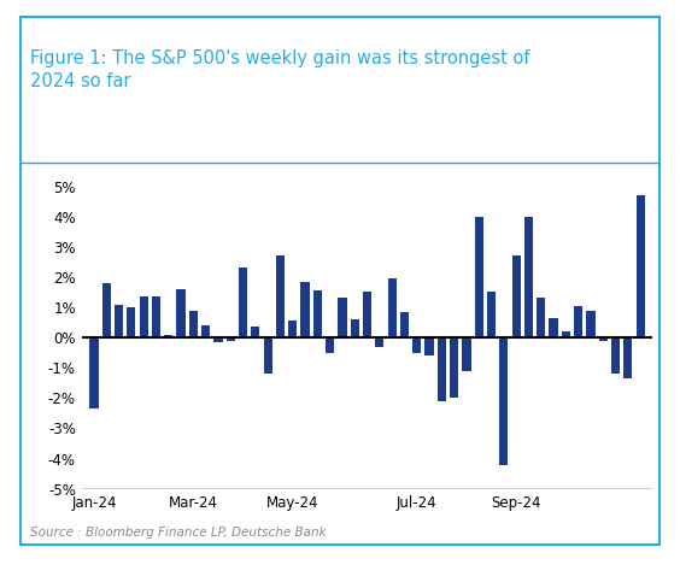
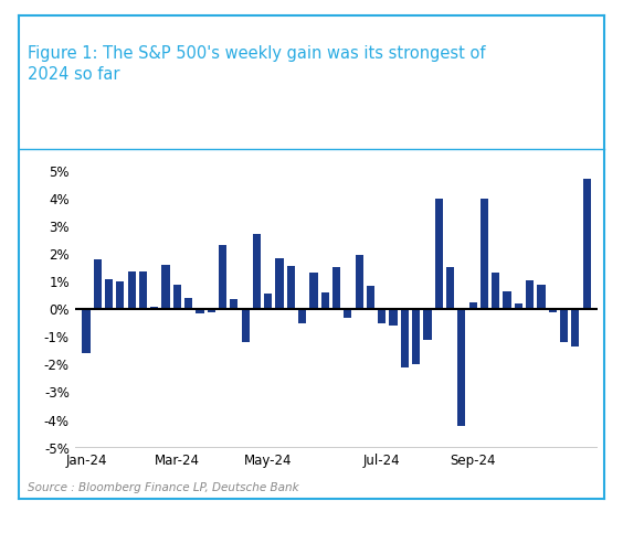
Jan-24: -2.35% -> -1.60%
Sep-24: 2.70% -> 0.25%
